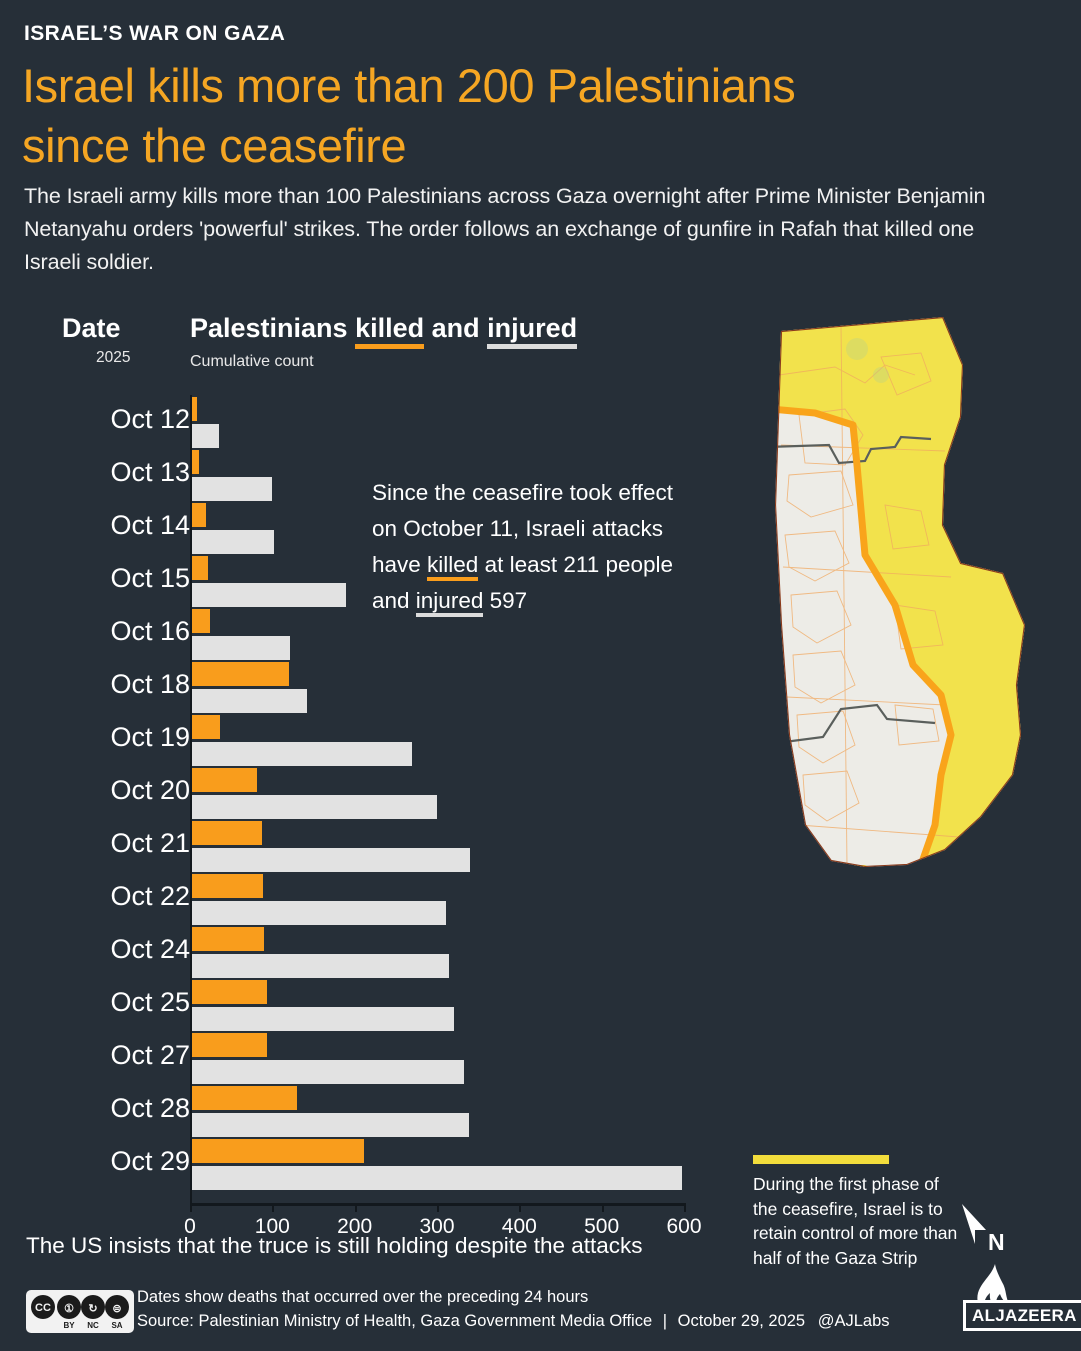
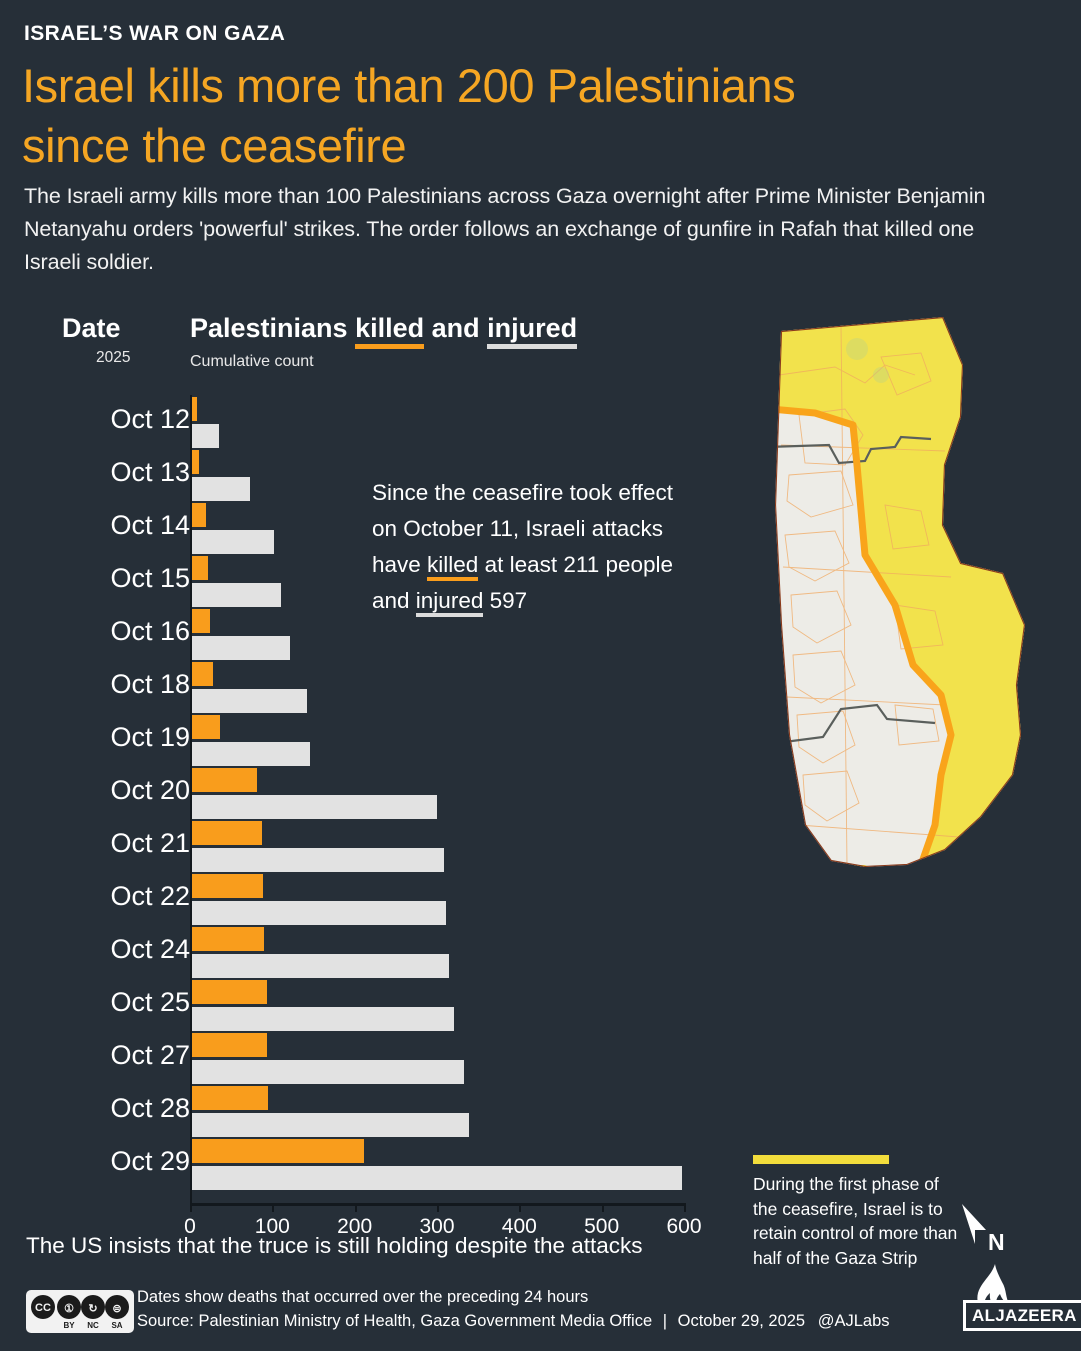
injured/Oct 13: 100 -> 70
injured/Oct 15: 190 -> 110
killed/Oct 18: 120 -> 30
injured/Oct 19: 270 -> 150
injured/Oct 21: 340 -> 310
killed/Oct 28: 130 -> 100
